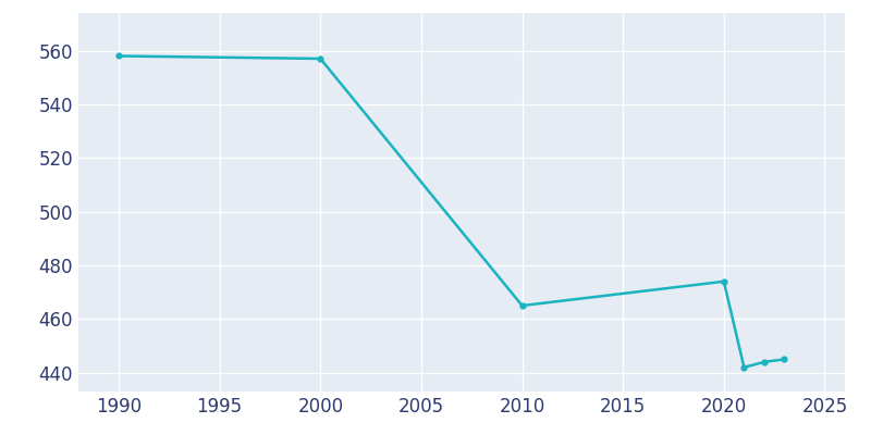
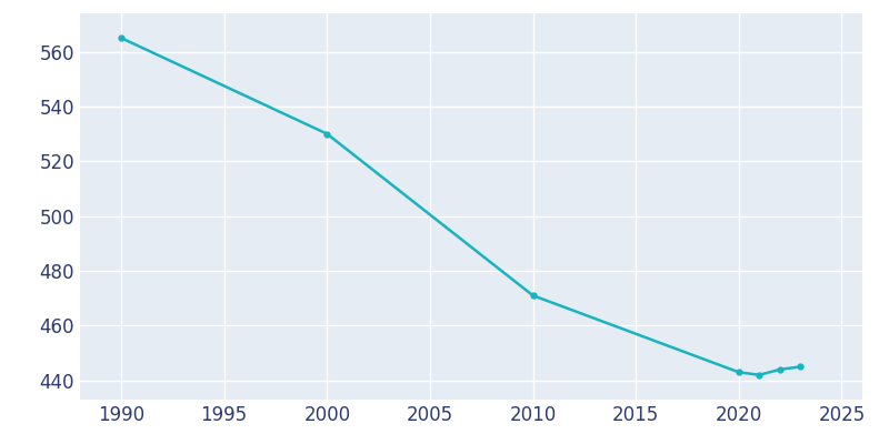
1990: 558 -> 565
2000: 557 -> 530
2010: 465 -> 471
2020: 474 -> 443
